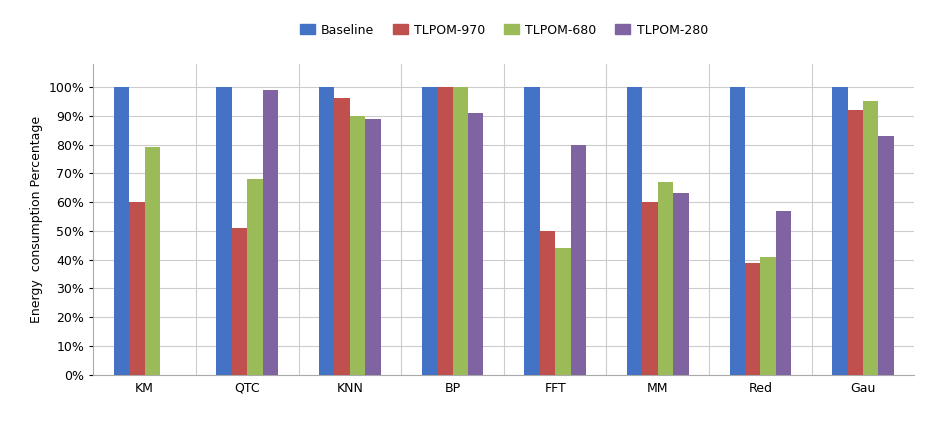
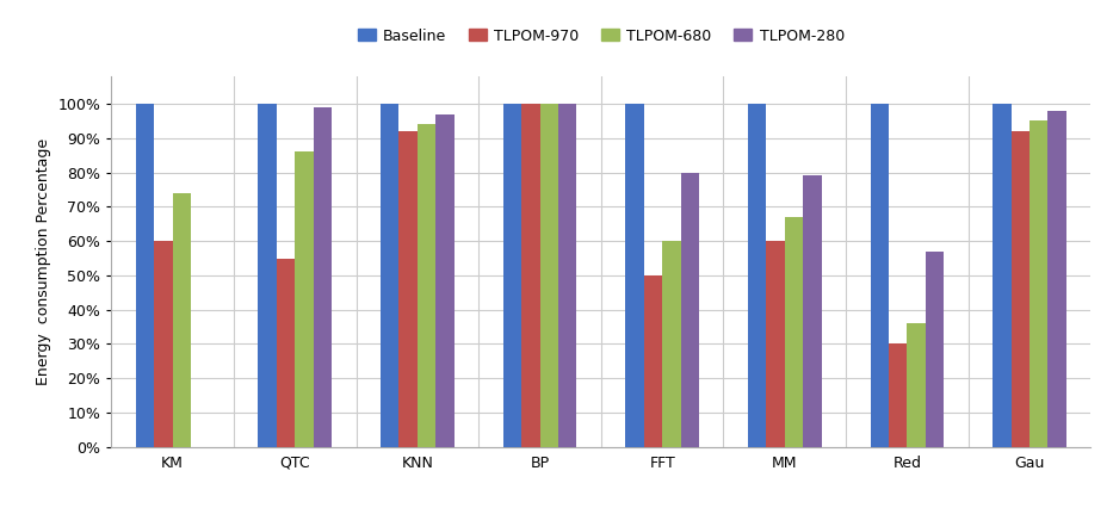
TLPOM-680/KM: 79% -> 74%
TLPOM-970/QTC: 51% -> 55%
TLPOM-680/QTC: 68% -> 86%
TLPOM-970/KNN: 96% -> 92%
TLPOM-680/KNN: 90% -> 94%
TLPOM-280/KNN: 89% -> 97%
TLPOM-280/BP: 91% -> 100%
TLPOM-680/FFT: 44% -> 60%
TLPOM-280/MM: 63% -> 79%
TLPOM-970/Red: 39% -> 30%
TLPOM-680/Red: 41% -> 36%
TLPOM-280/Gau: 83% -> 98%
